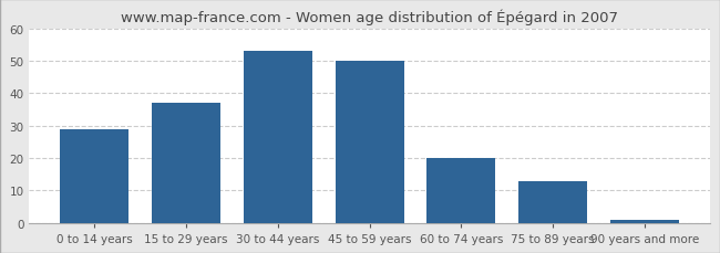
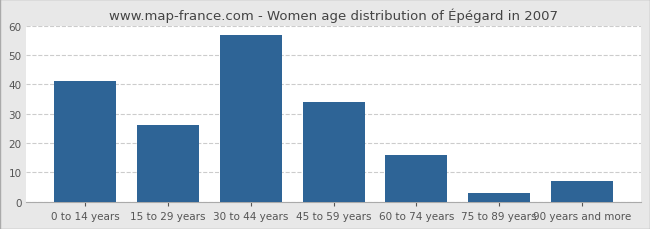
0 to 14 years: 29 -> 41
15 to 29 years: 37 -> 26
30 to 44 years: 53 -> 57
45 to 59 years: 50 -> 34
60 to 74 years: 20 -> 16
75 to 89 years: 13 -> 3
90 years and more: 1 -> 7
